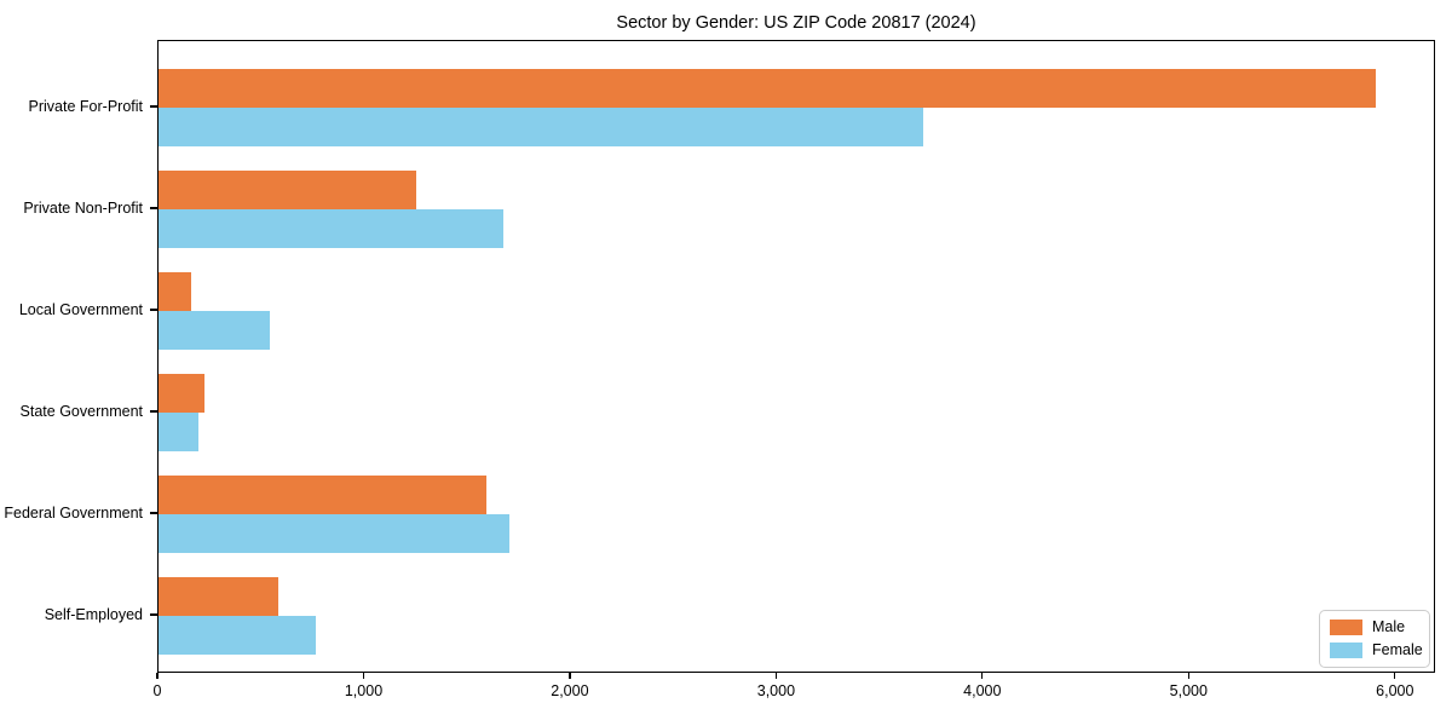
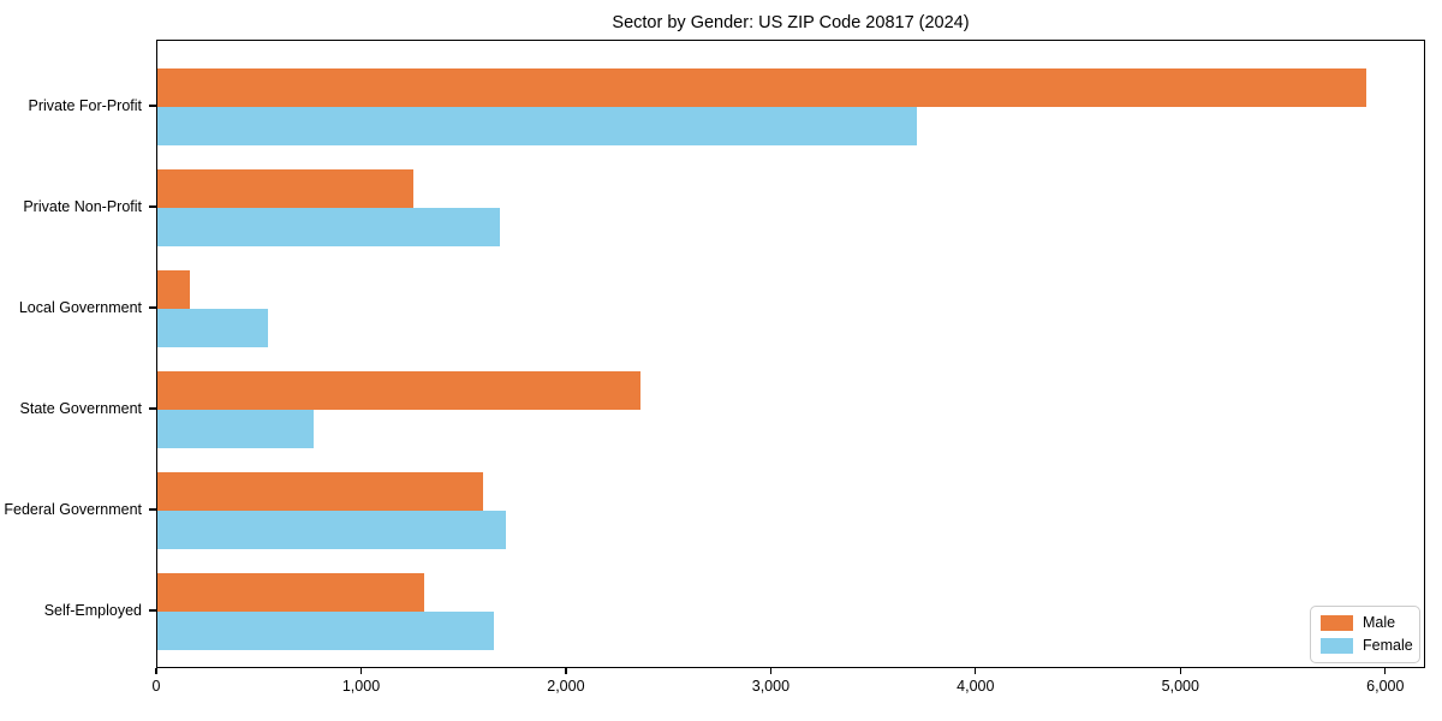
Male/State Government: 220 -> 2360
Female/State Government: 200 -> 760
Male/Self-Employed: 580 -> 1300
Female/Self-Employed: 760 -> 1640
